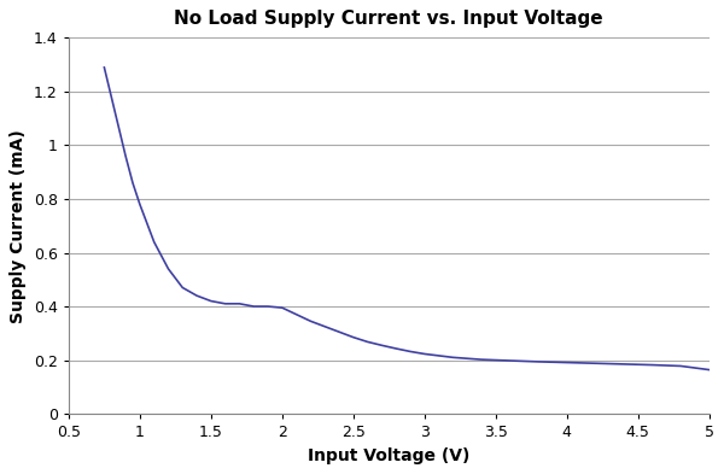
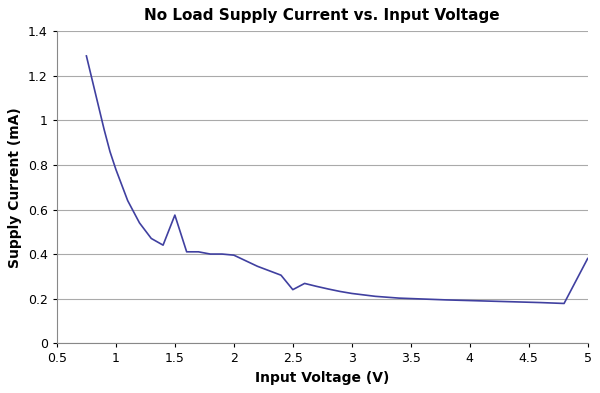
1.5: 0.420 -> 0.575
2.5: 0.285 -> 0.240
5: 0.164 -> 0.380
